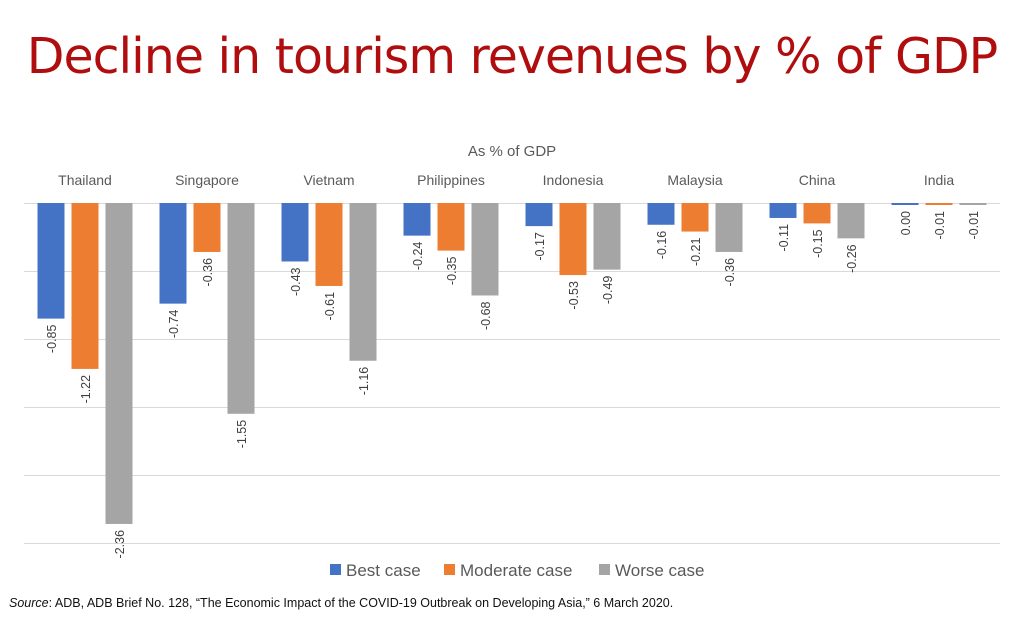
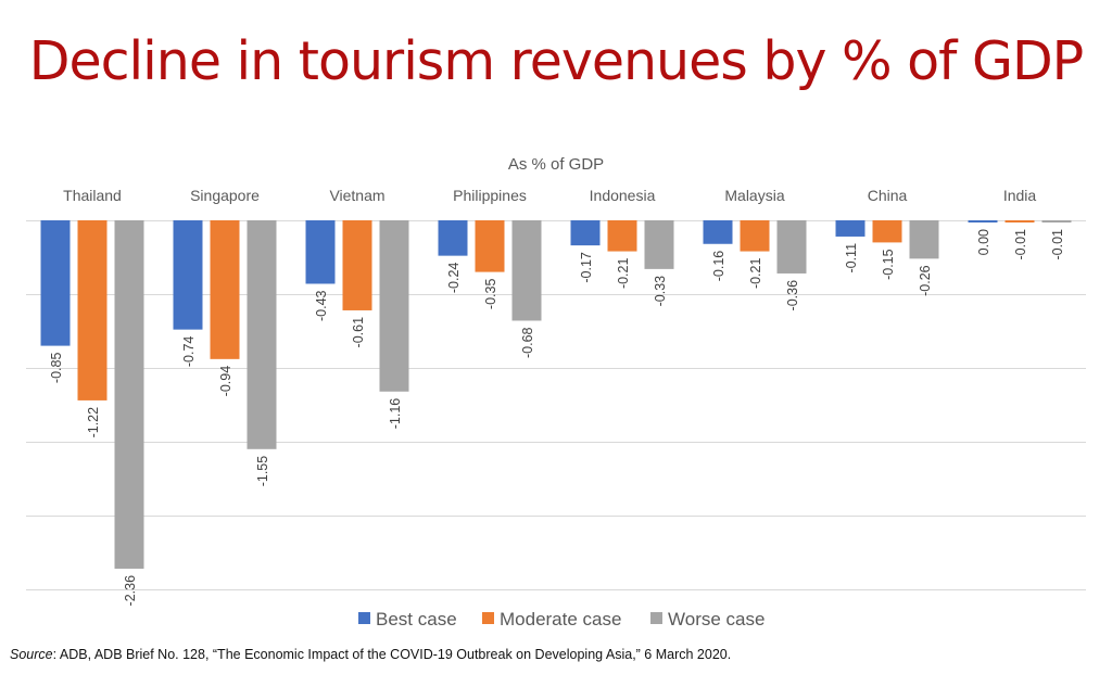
Moderate case/Singapore: -0.36 -> -0.94
Moderate case/Indonesia: -0.53 -> -0.21
Worse case/Indonesia: -0.49 -> -0.33
